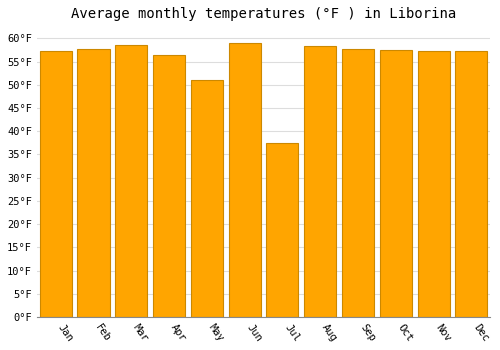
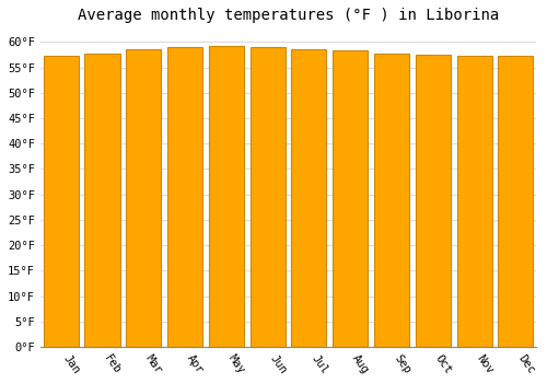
Apr: 56.5°F -> 59.0°F
May: 51.0°F -> 59.2°F
Jul: 37.5°F -> 58.6°F
